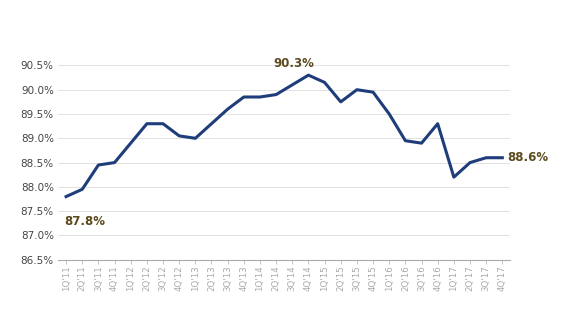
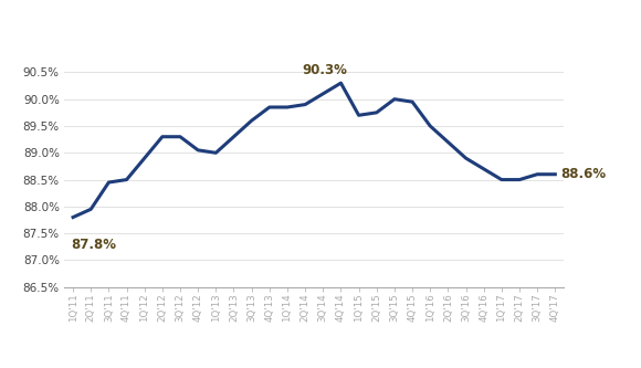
1Q'15: 90.15% -> 89.70%
2Q'16: 88.95% -> 89.20%
4Q'16: 89.30% -> 88.70%
1Q'17: 88.20% -> 88.50%
